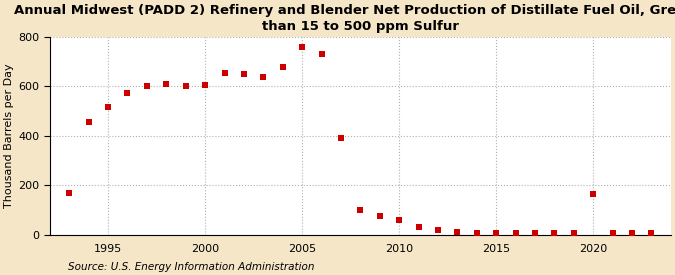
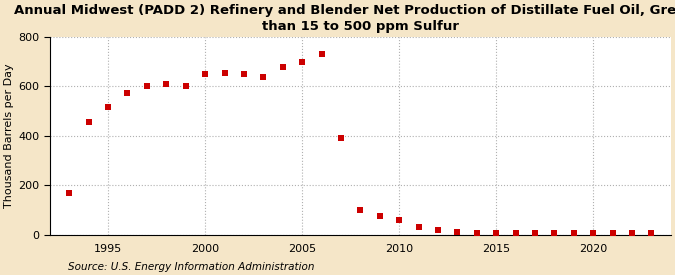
2000: 605 -> 650
2005: 760 -> 700
2020: 165 -> 5
